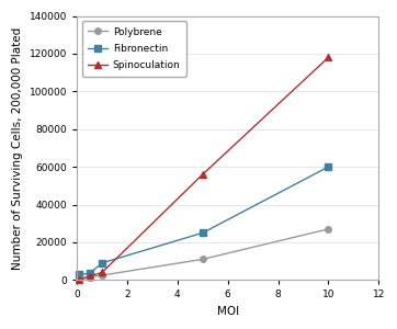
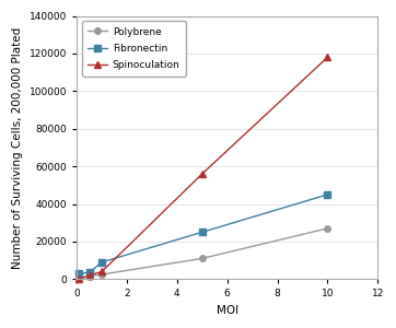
Fibronectin/10: 60000 -> 45000
